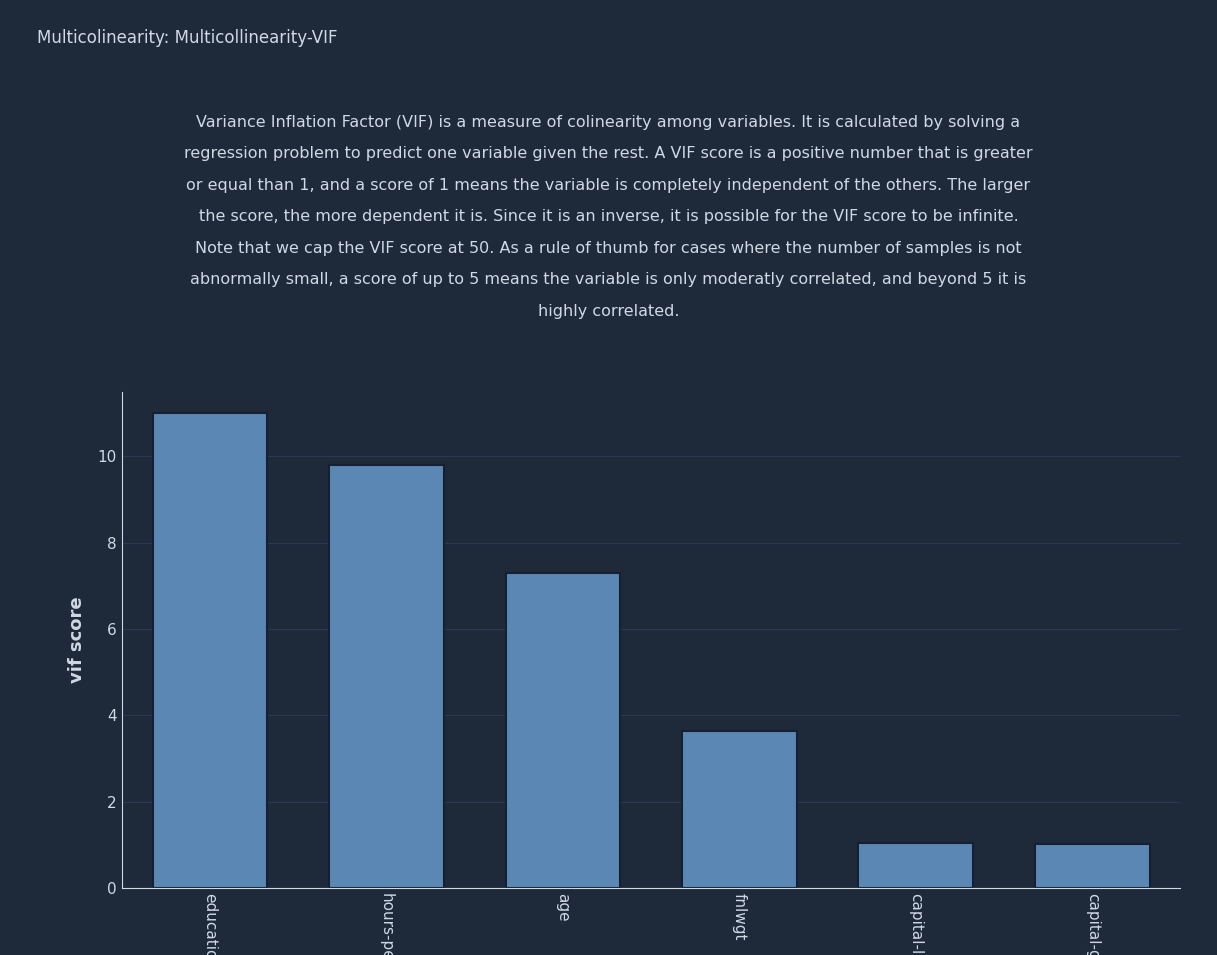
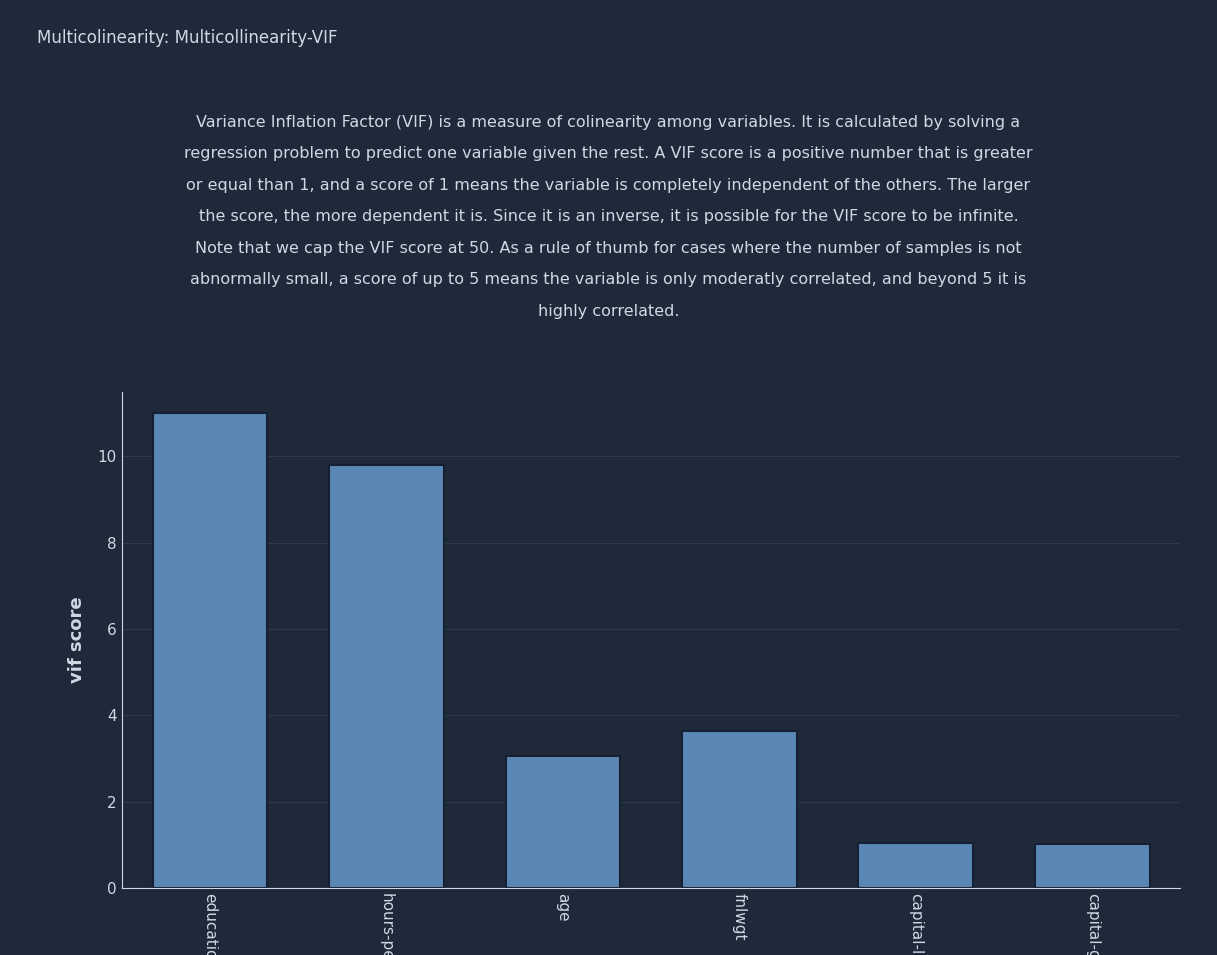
age: 7.30 -> 3.05
